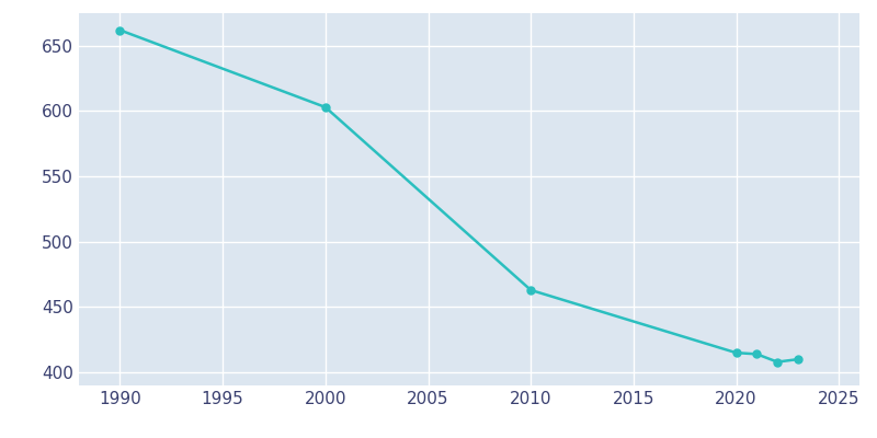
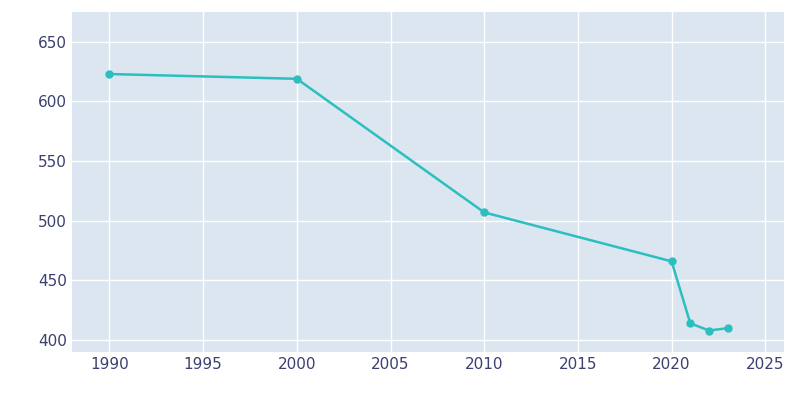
1990: 662 -> 623
2000: 603 -> 619
2010: 463 -> 507
2020: 415 -> 466
